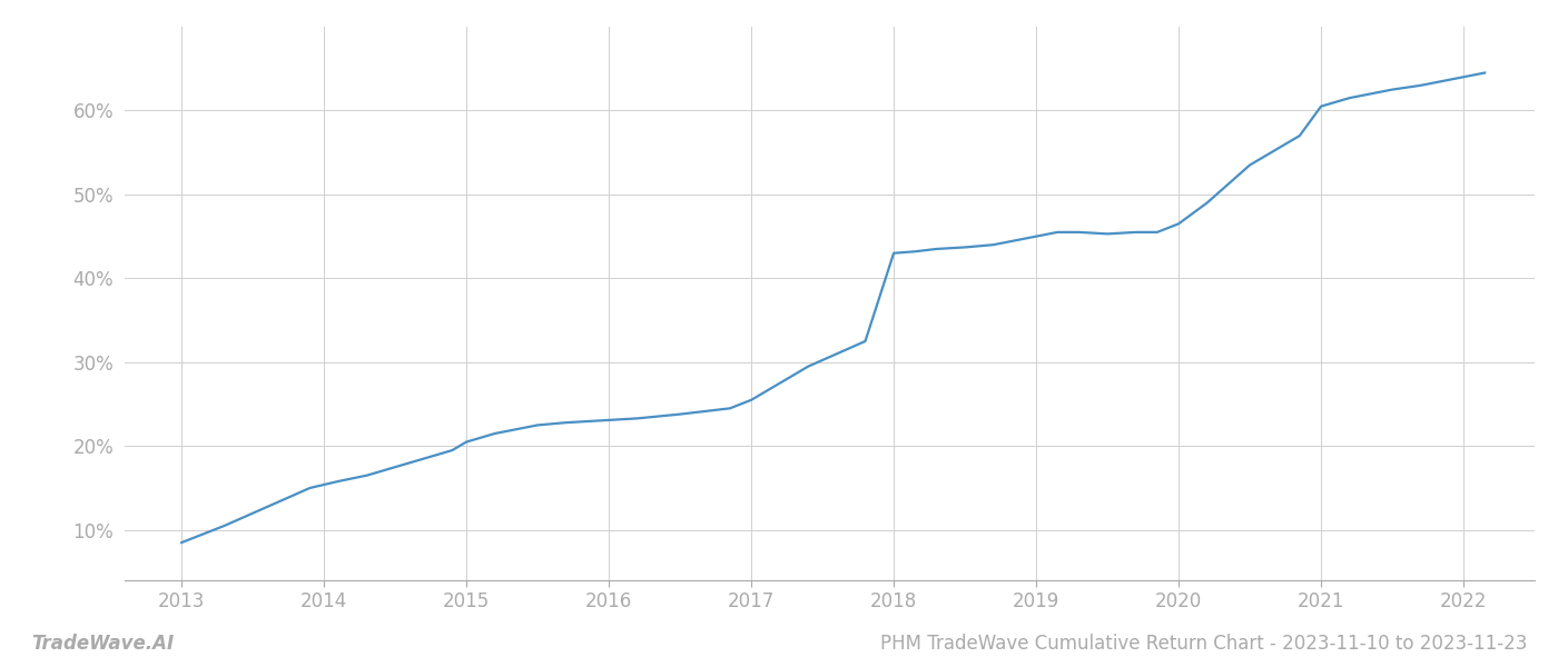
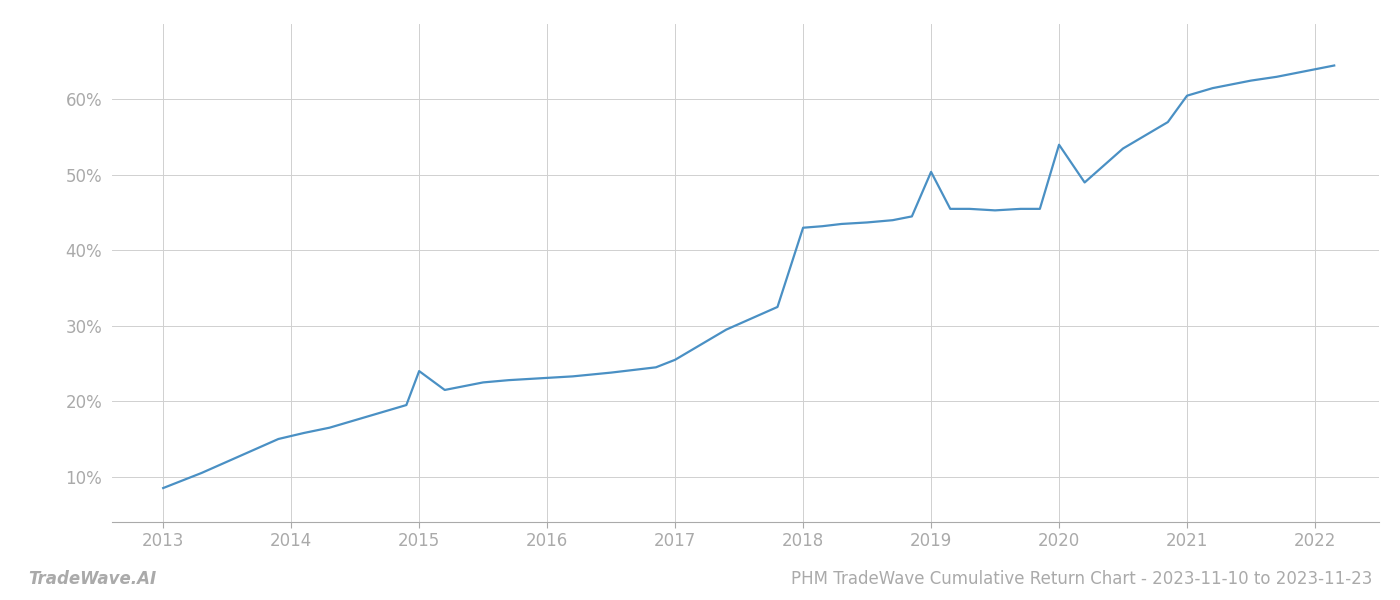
2015: 20.5% -> 24.0%
2019: 45.0% -> 50.4%
2020: 46.5% -> 54.0%
